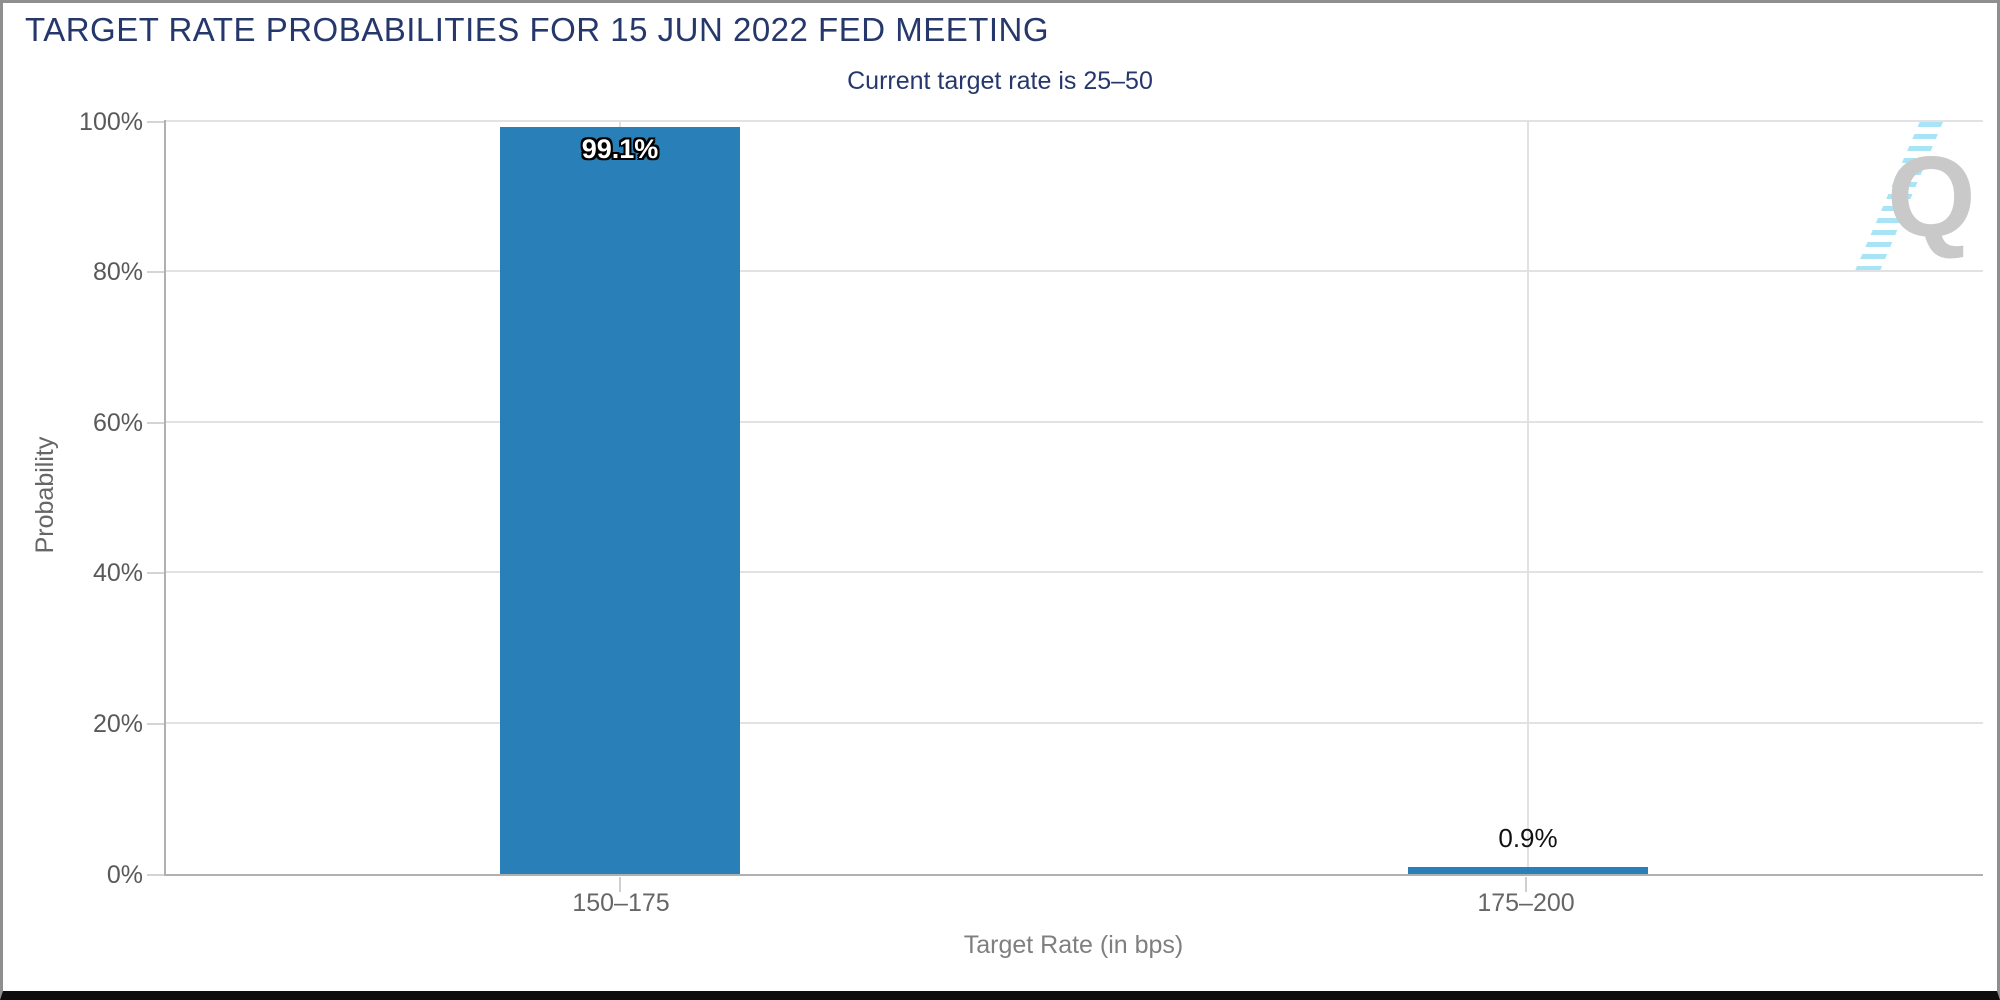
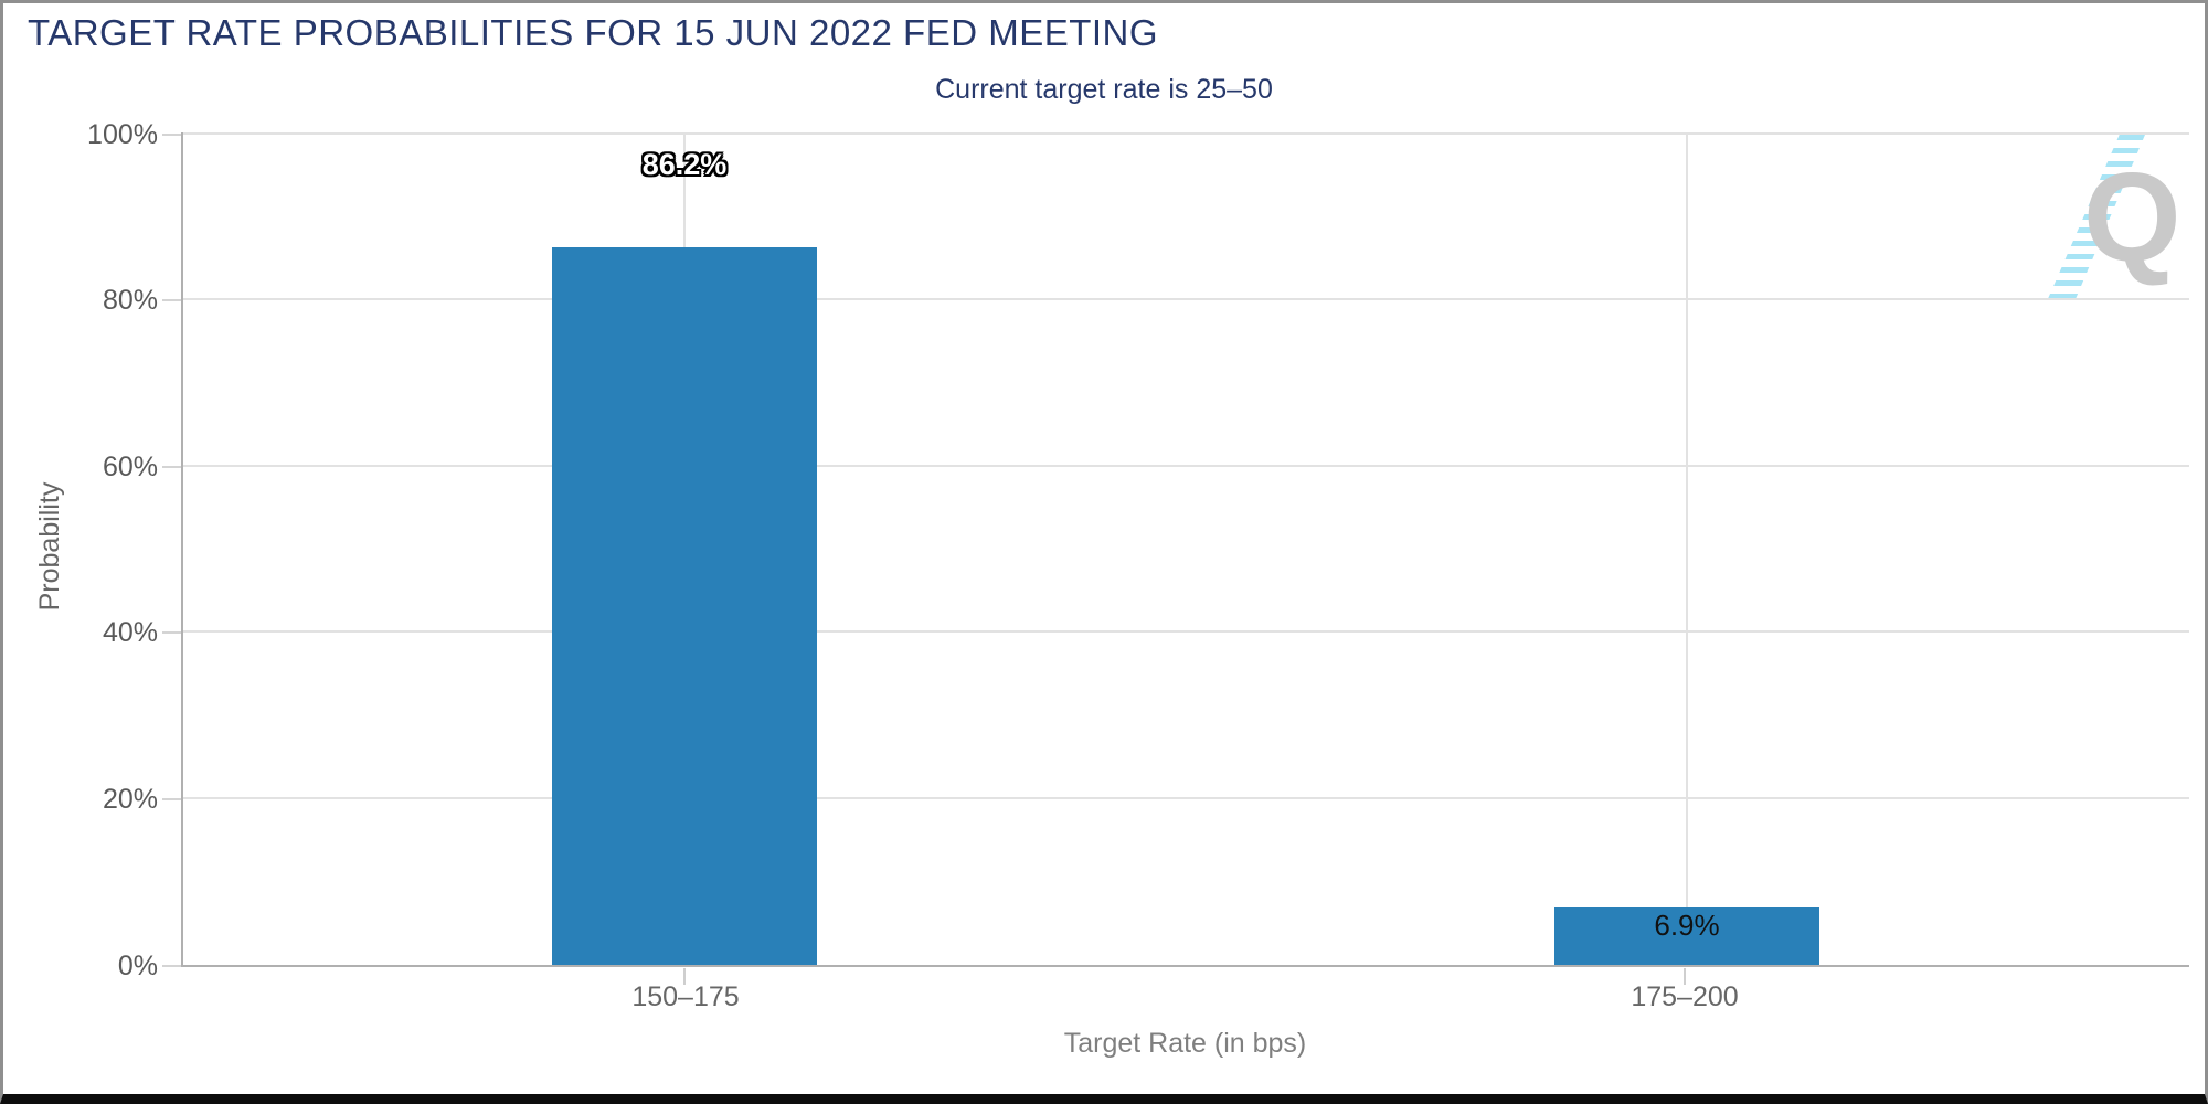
150–175: 99.1% -> 86.2%
175–200: 0.9% -> 6.9%
